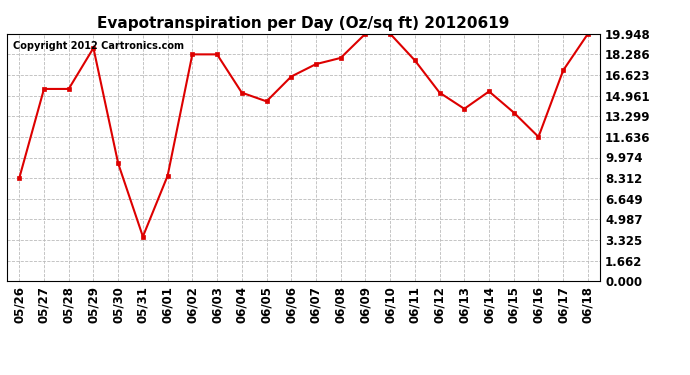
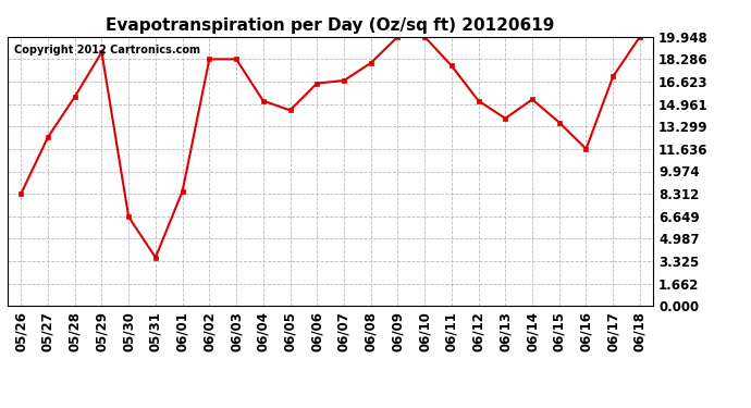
05/27: 15.5 -> 12.5
05/30: 9.5 -> 6.6
06/07: 17.5 -> 16.7
